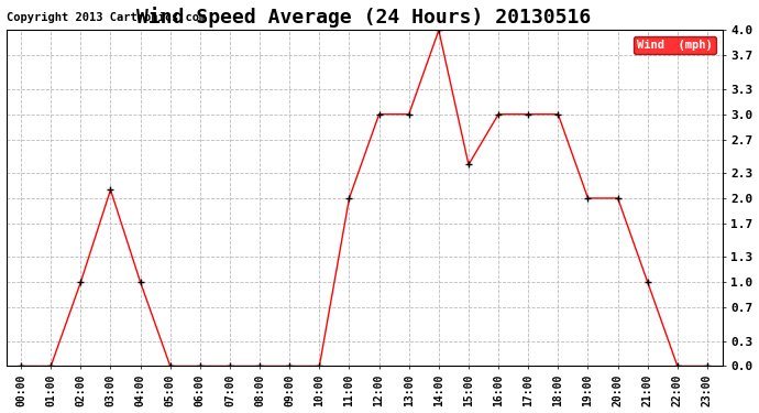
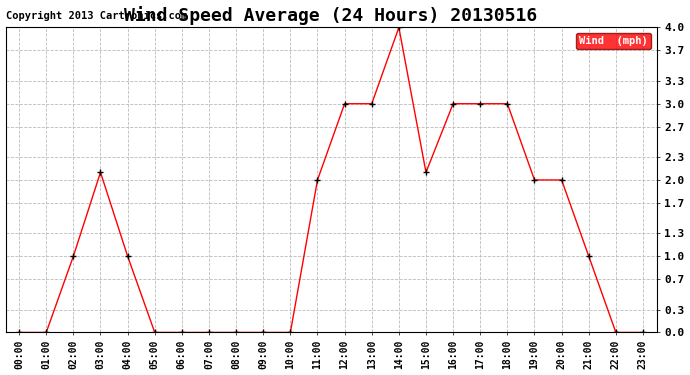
15:00: 2.4 -> 2.1
